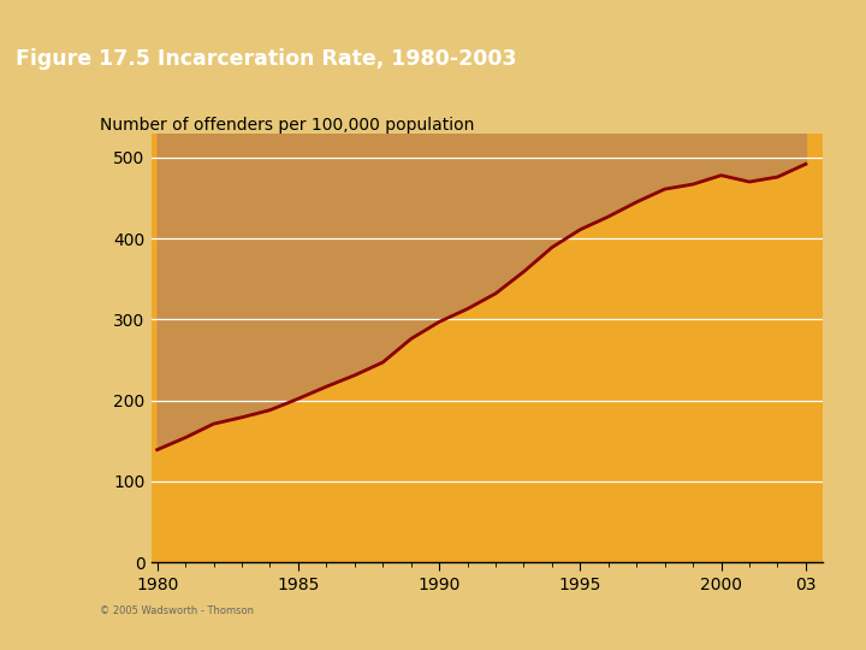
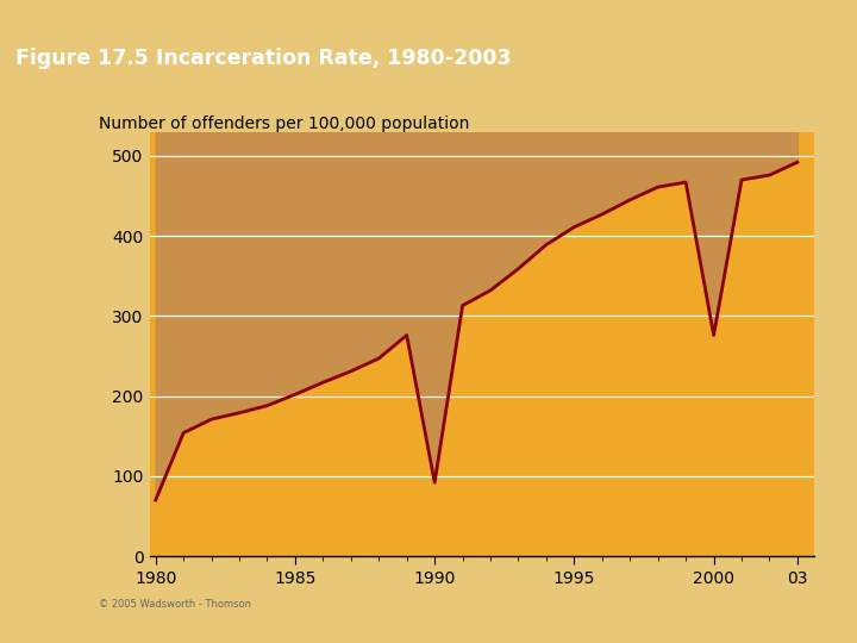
1980: 139 -> 70
1990: 297 -> 92
2000: 478 -> 276
